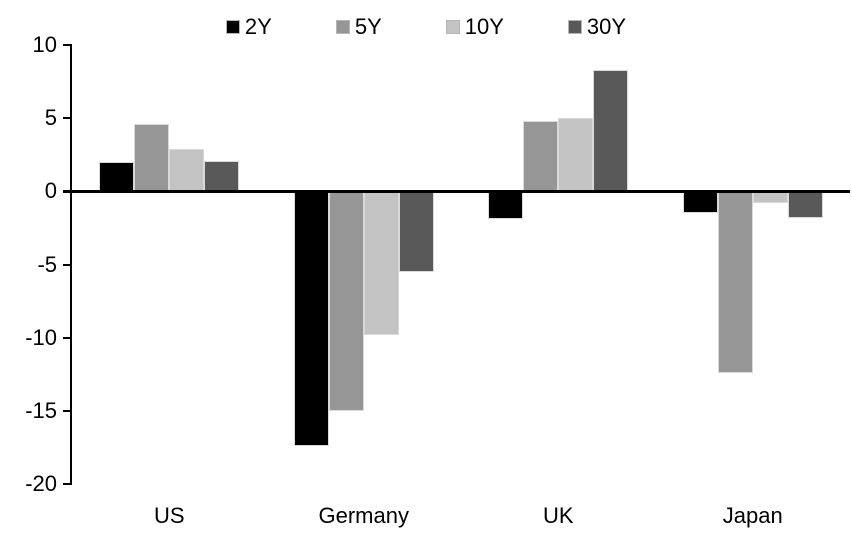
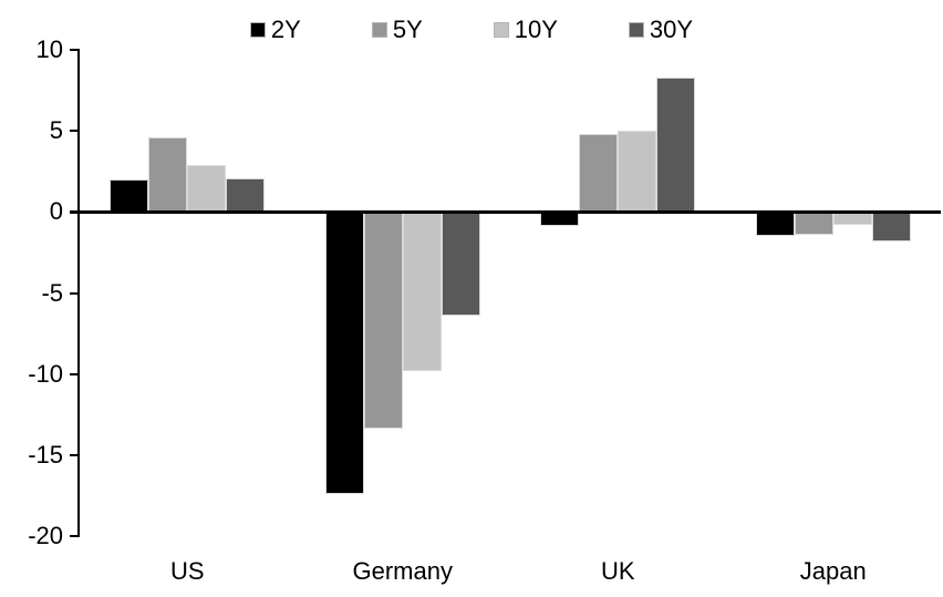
5Y/Germany: -15.0 -> -13.4
30Y/Germany: -5.5 -> -6.4
2Y/UK: -1.9 -> -0.9
5Y/Japan: -12.4 -> -1.4
